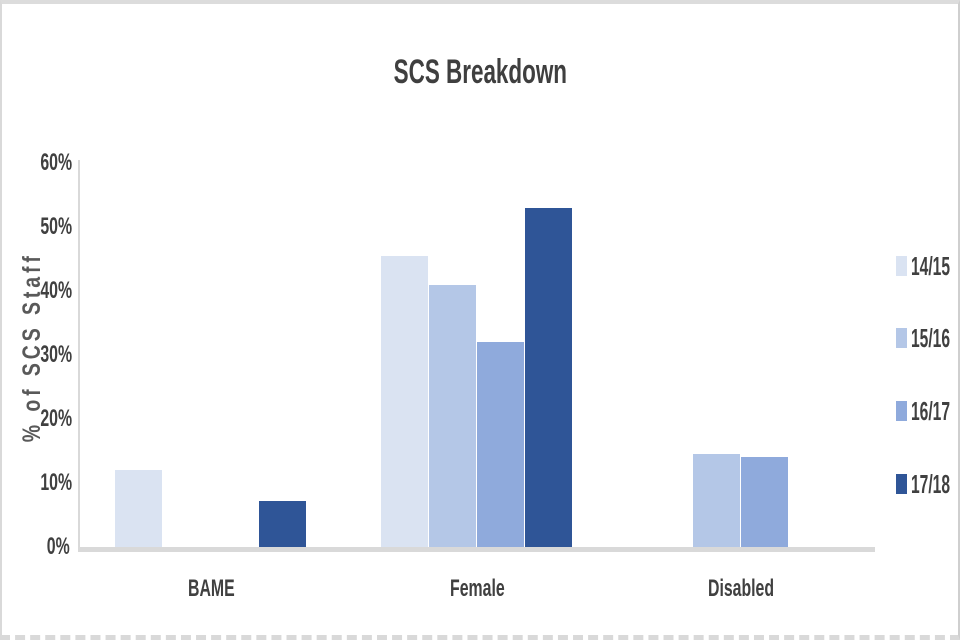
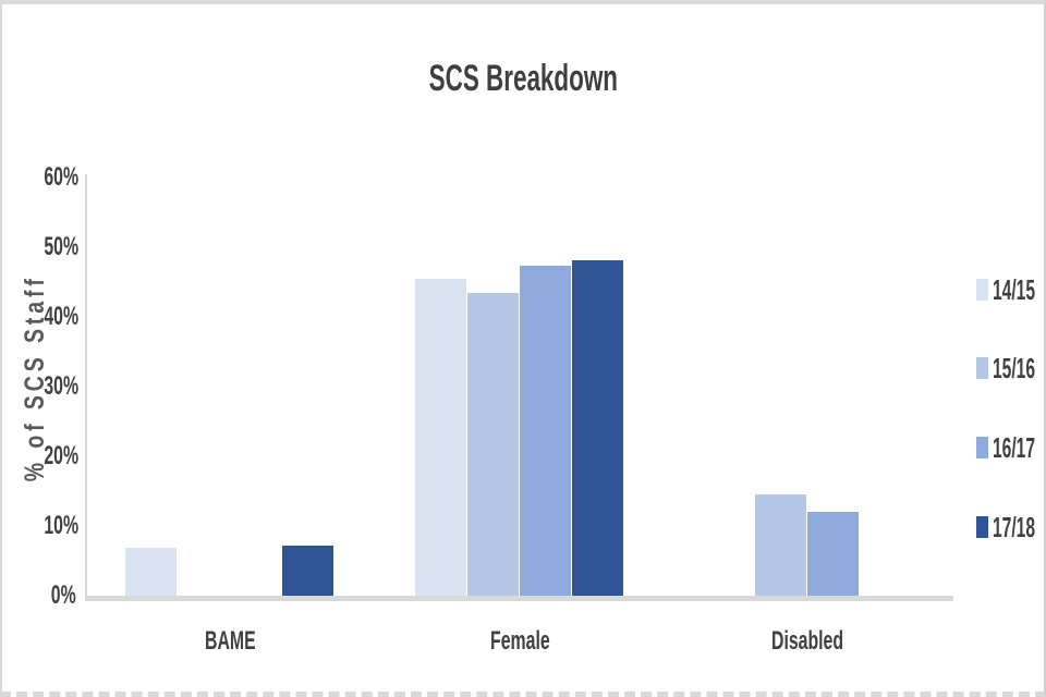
14/15/BAME: 12% -> 7%
15/16/Female: 41% -> 44%
16/17/Female: 32% -> 47%
17/18/Female: 53% -> 48%
16/17/Disabled: 14% -> 12%
